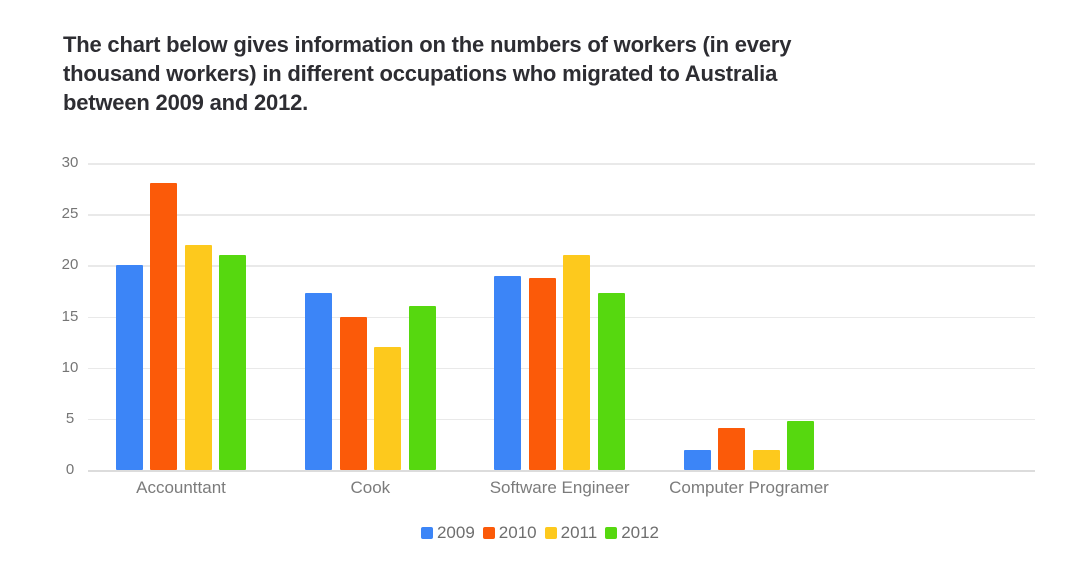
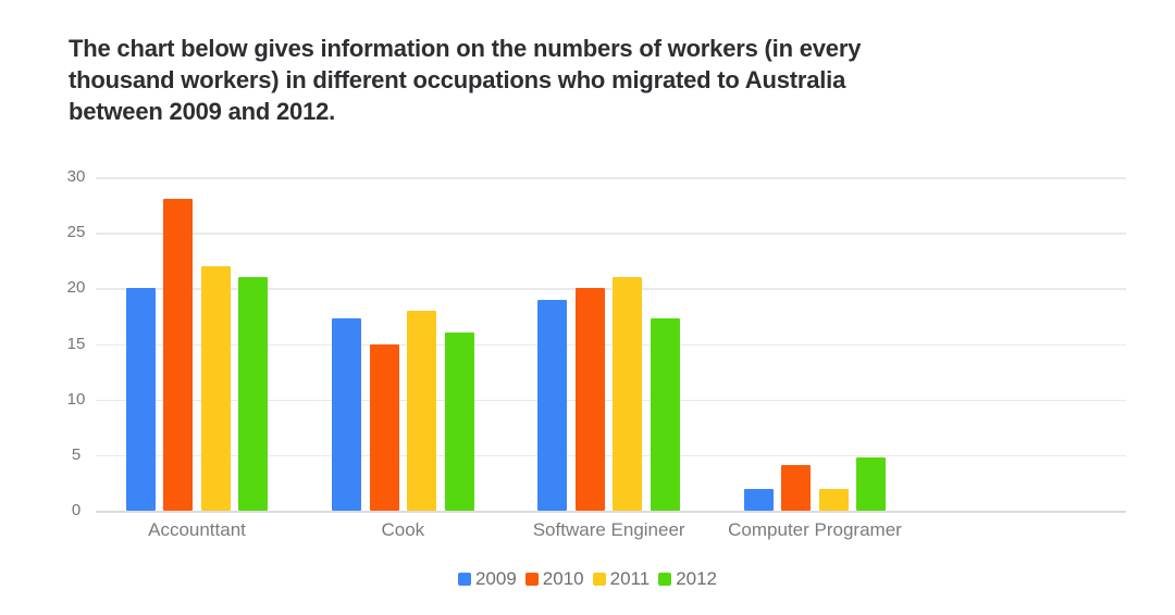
2011/Cook: 12 -> 18
2010/Software Engineer: 18.8 -> 20.0
